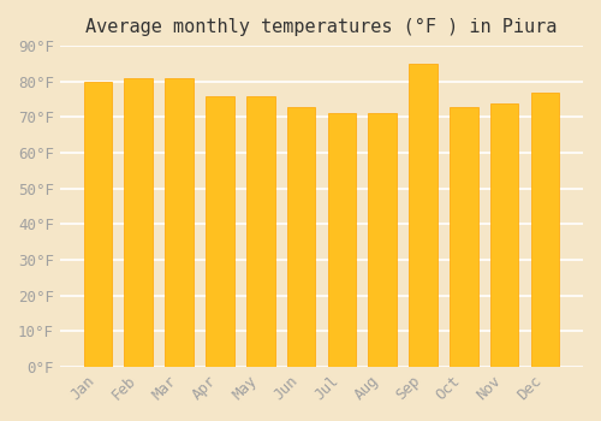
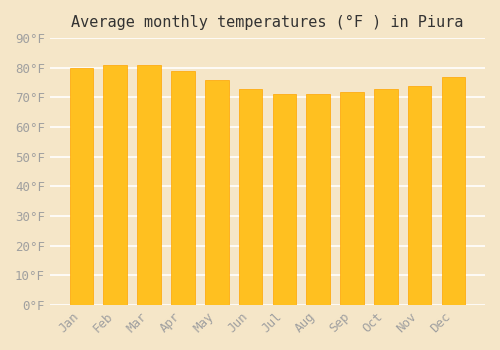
Apr: 76°F -> 79°F
Sep: 85°F -> 72°F
